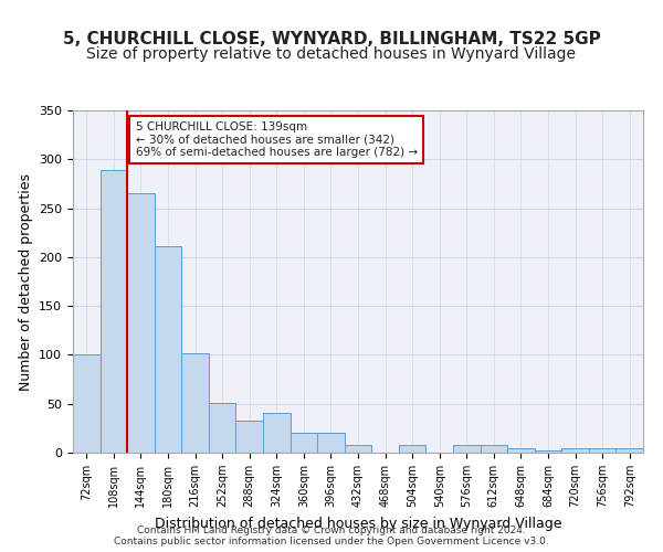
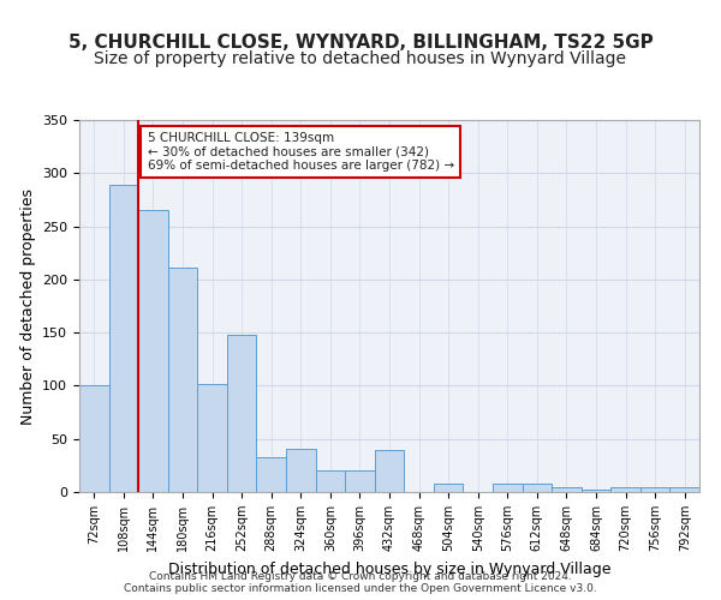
252sqm: 51 -> 148
432sqm: 8 -> 40
